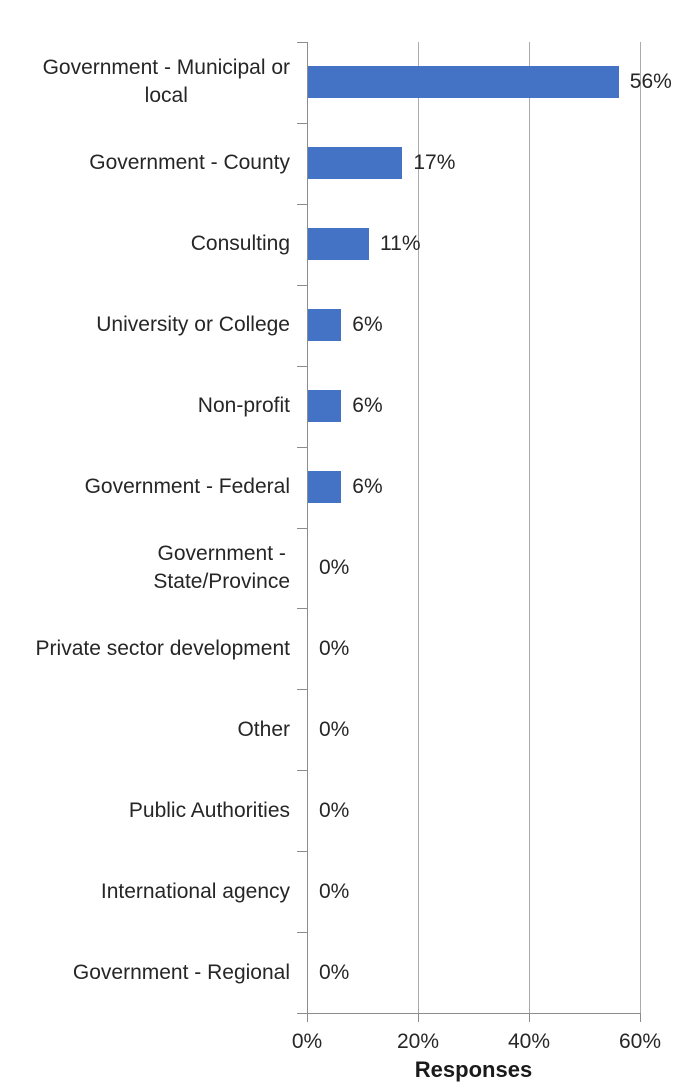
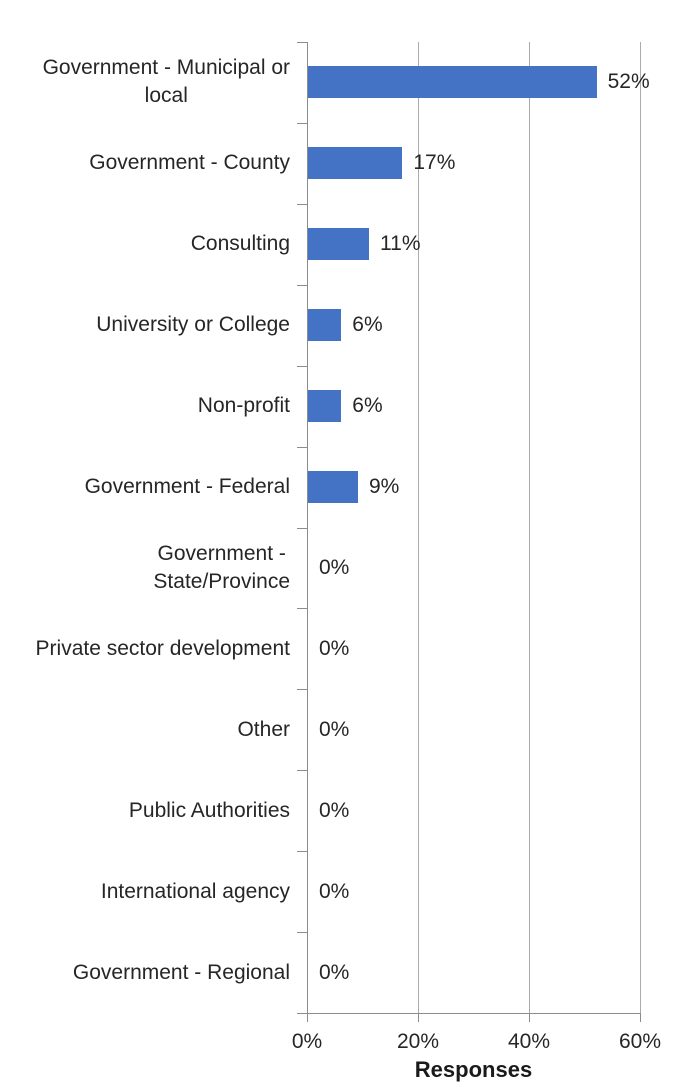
Government - Municipal or local: 56% -> 52%
Government - Federal: 6% -> 9%
